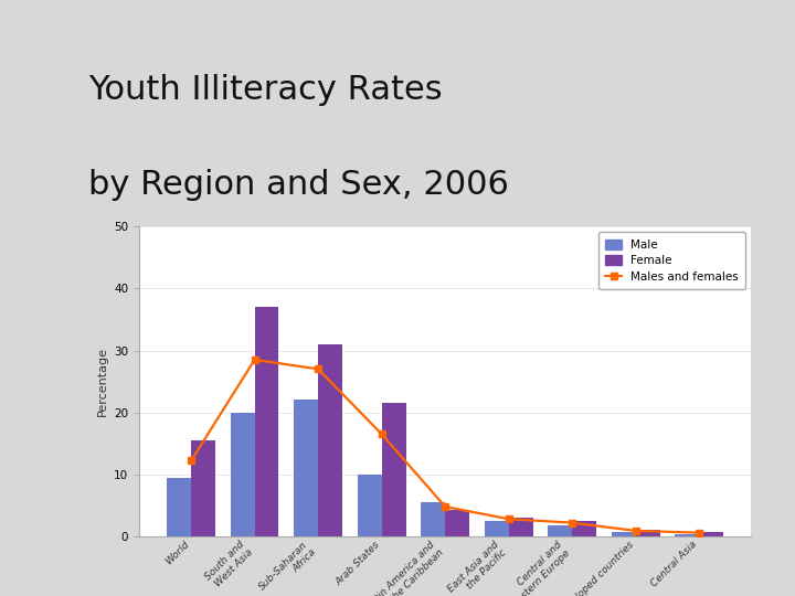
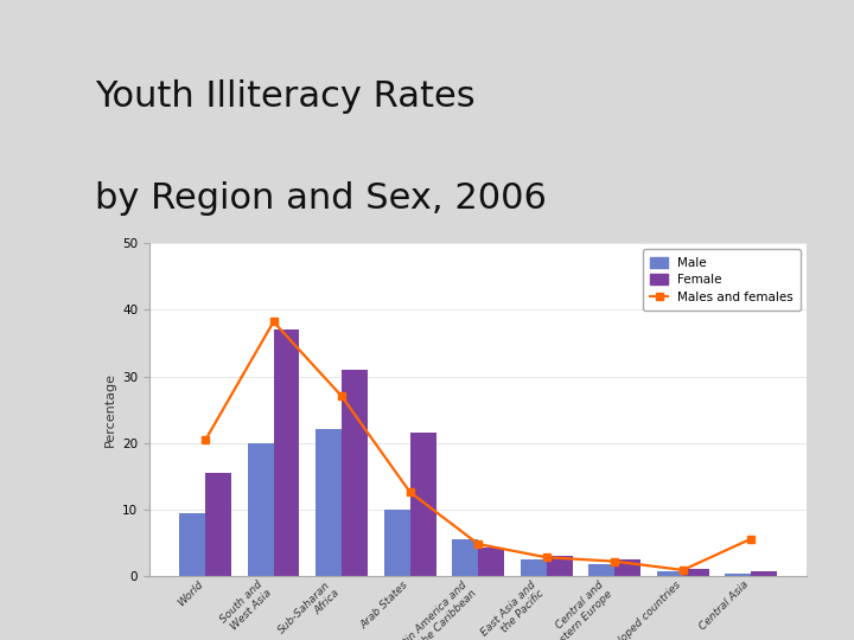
Males and females/World: 12.2 -> 20.4
Males and females/South and West Asia: 28.5 -> 38.2
Males and females/Arab States: 16.5 -> 12.6
Males and females/Central Asia: 0.6 -> 5.6
